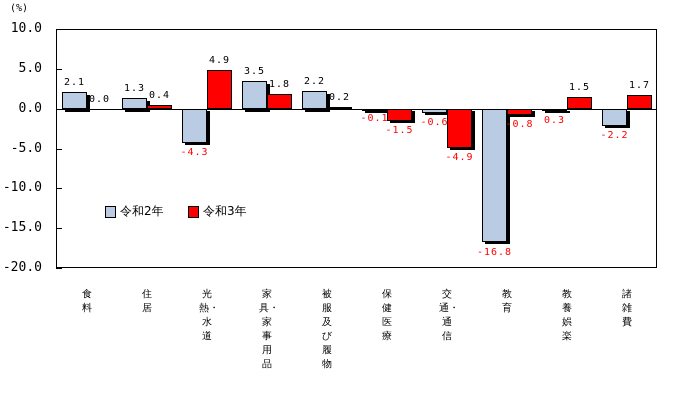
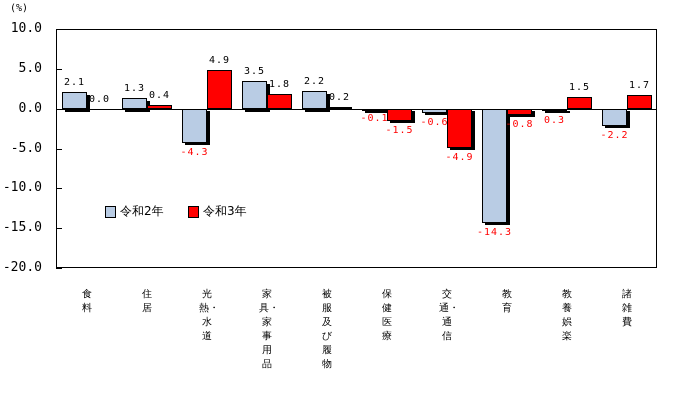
令和2年/教育: -16.8 -> -14.3
